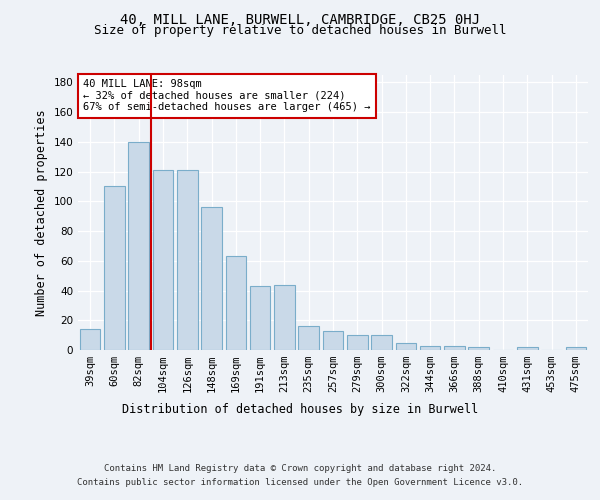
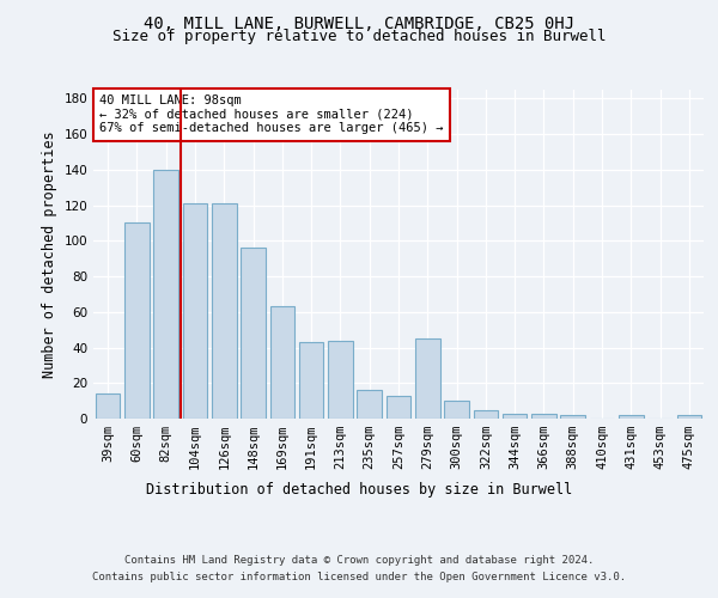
279sqm: 10 -> 45
